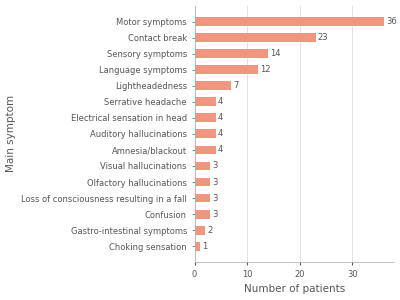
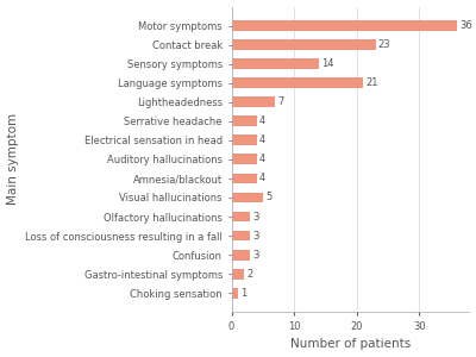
Language symptoms: 12 -> 21
Visual hallucinations: 3 -> 5
